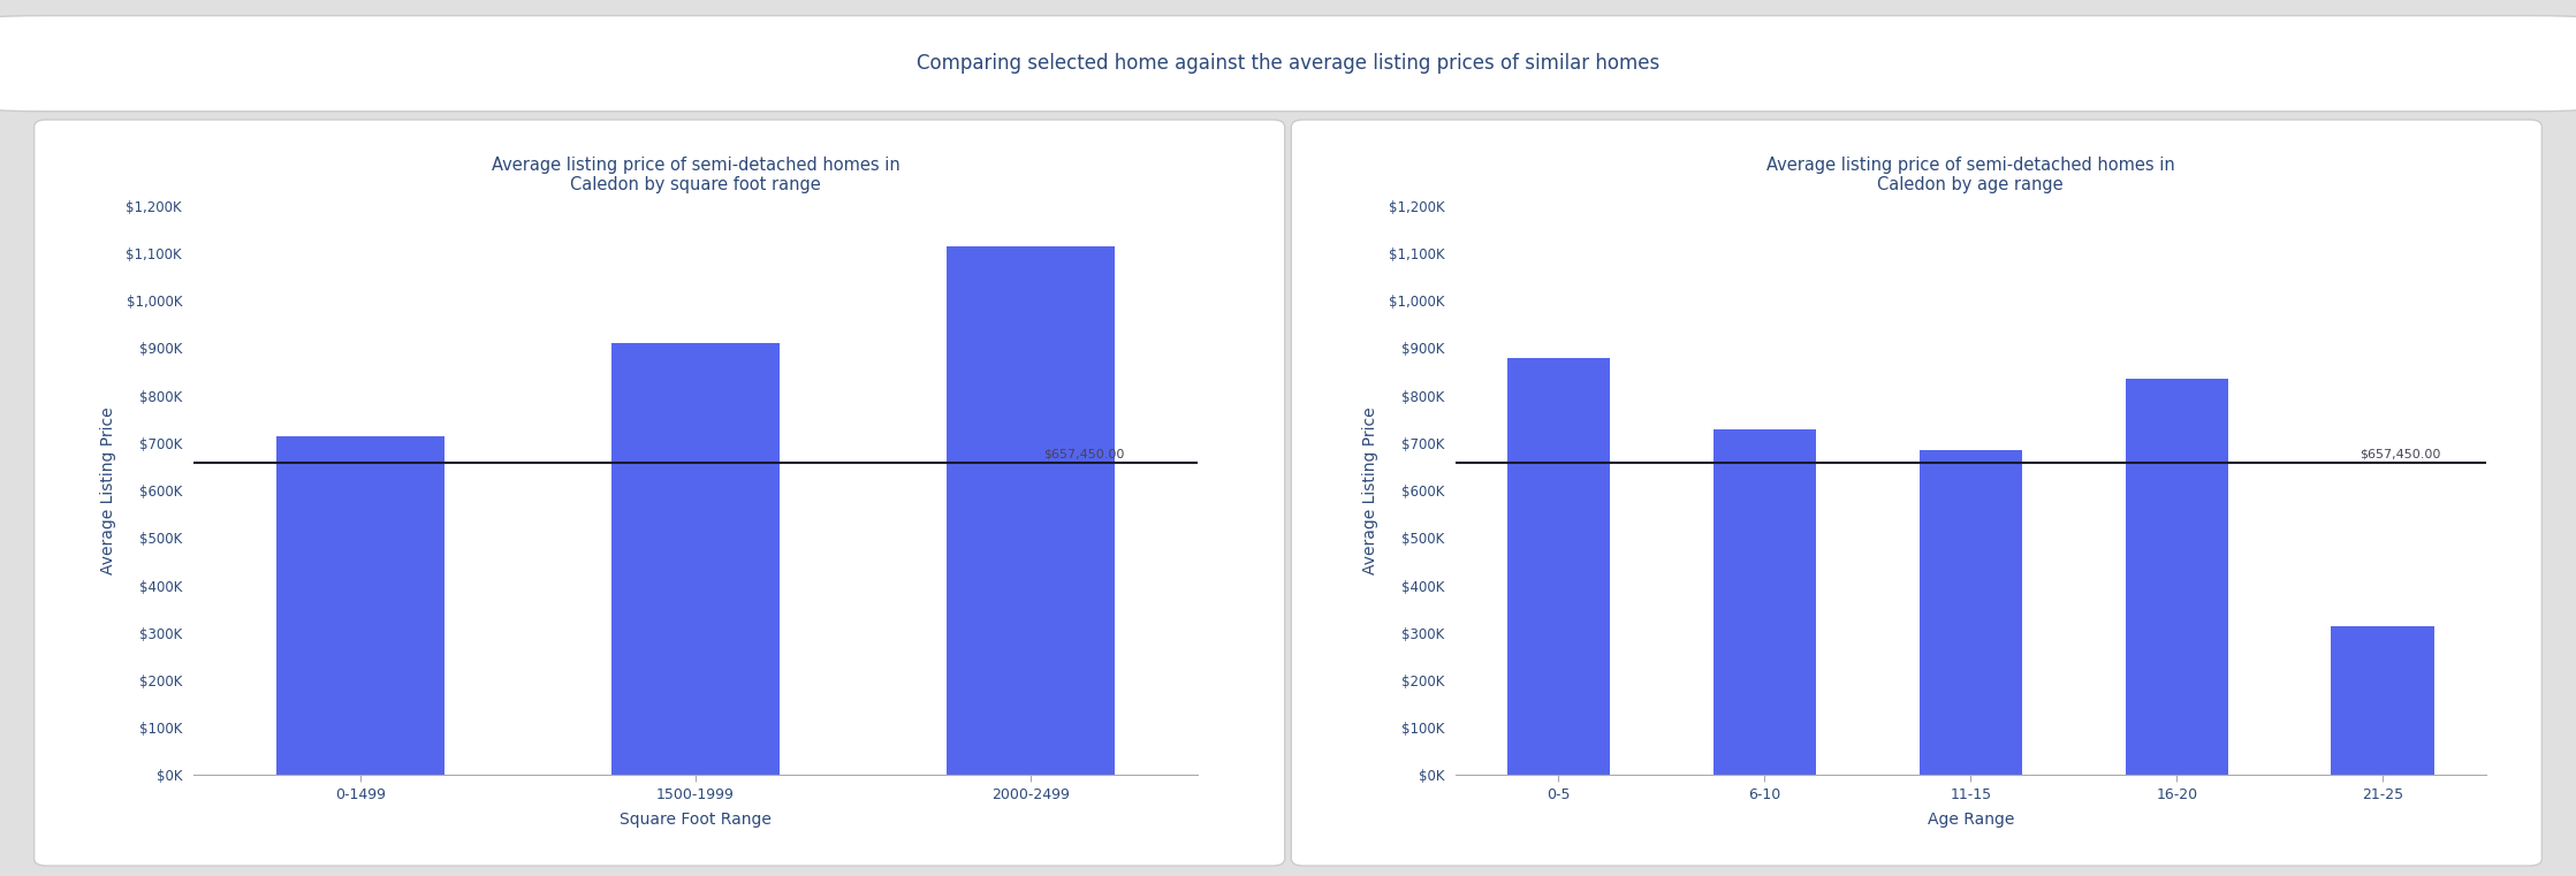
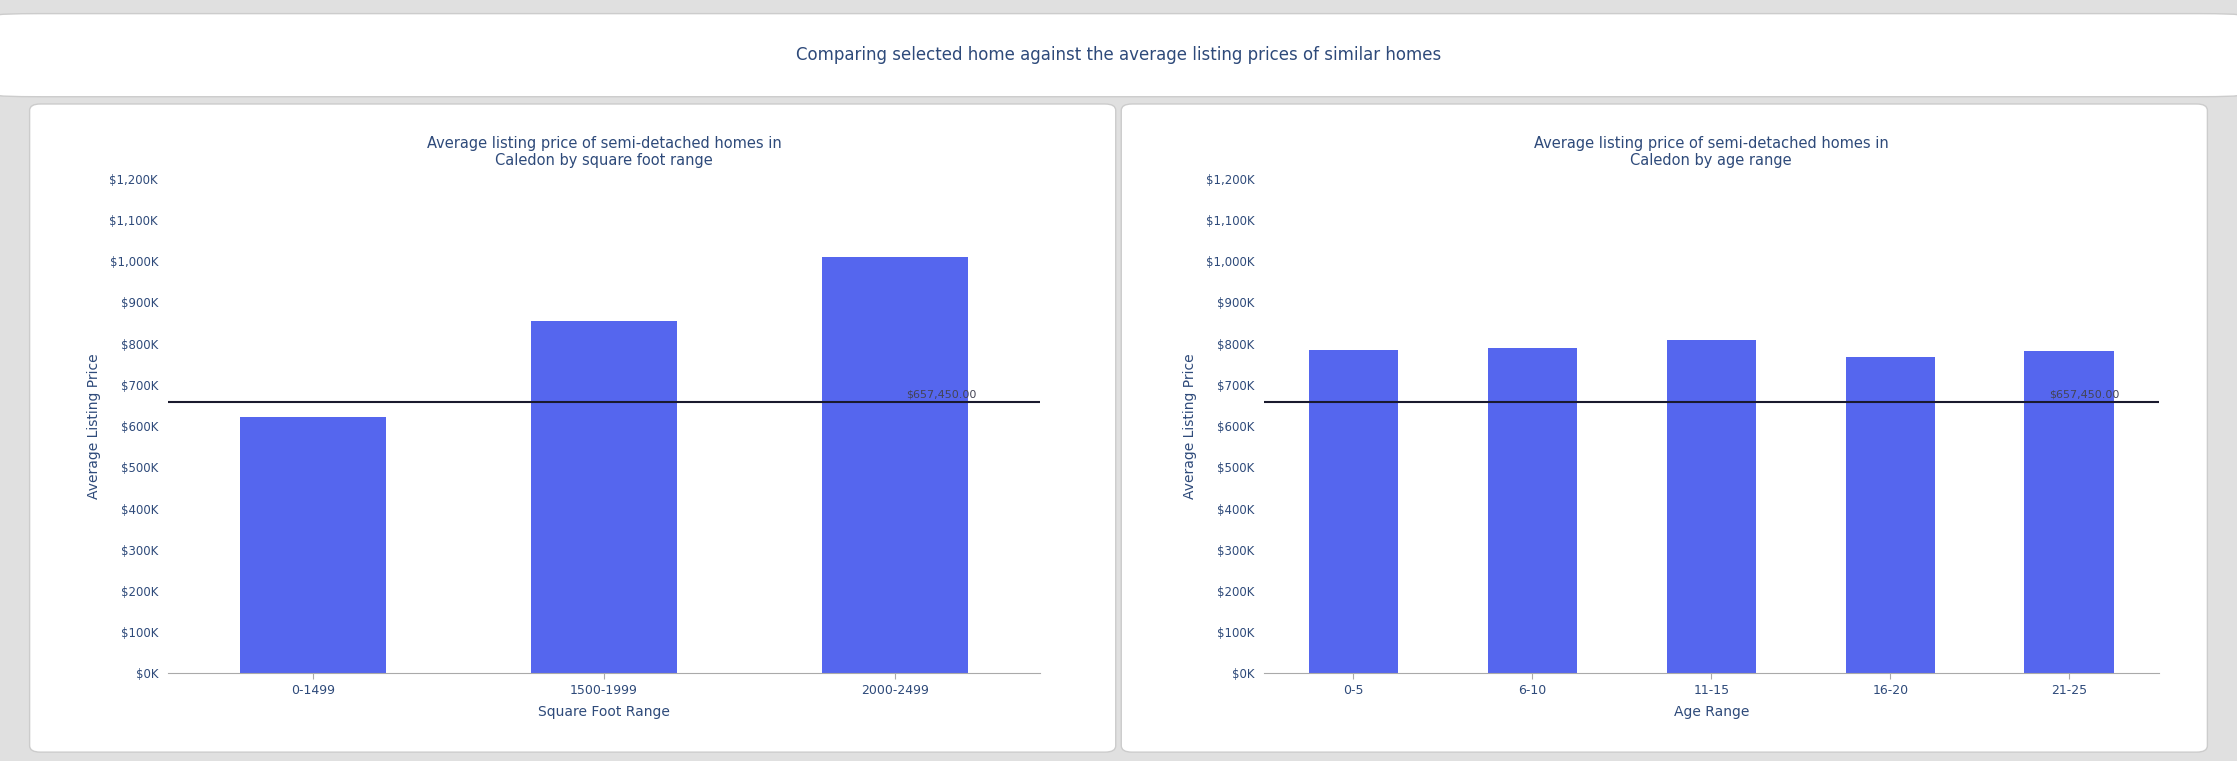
0-1499: $715K -> $622K
1500-1999: $910K -> $855K
2000-2499: $1,115K -> $1,010K
0-5: $880K -> $785K
6-10: $730K -> $790K
11-15: $685K -> $808K
16-20: $835K -> $768K
21-25: $315K -> $782K
